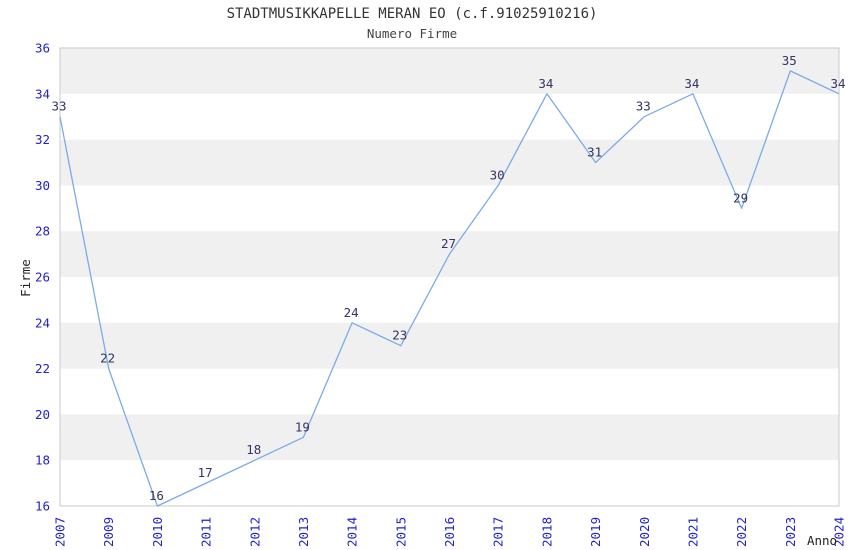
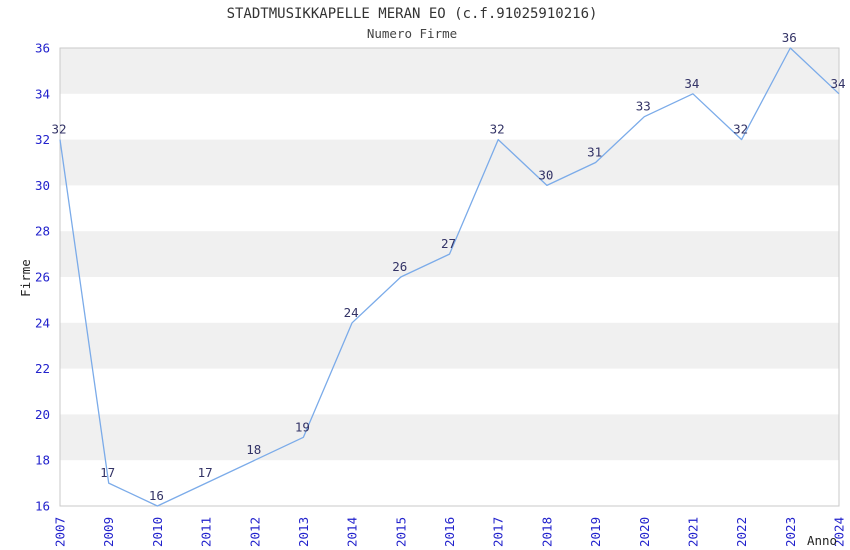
2007: 33 -> 32
2009: 22 -> 17
2015: 23 -> 26
2017: 30 -> 32
2018: 34 -> 30
2022: 29 -> 32
2023: 35 -> 36
